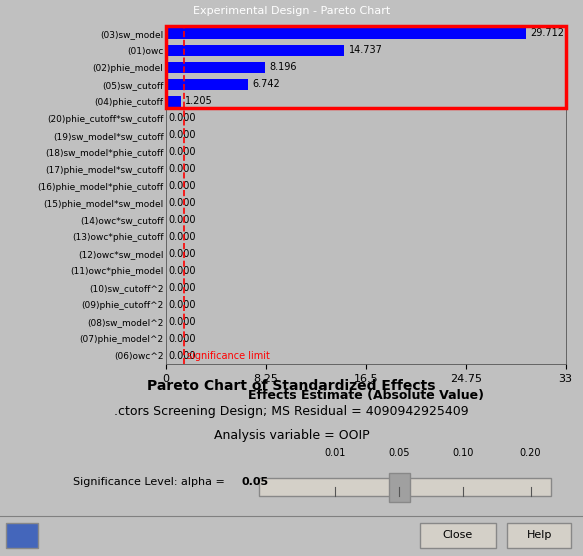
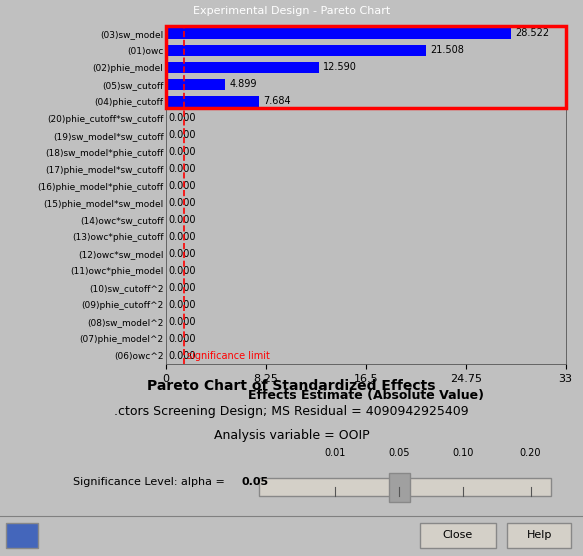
(03)sw_model: 29.712 -> 28.522
(01)owc: 14.737 -> 21.508
(02)phie_model: 8.196 -> 12.590
(05)sw_cutoff: 6.742 -> 4.899
(04)phie_cutoff: 1.205 -> 7.684
